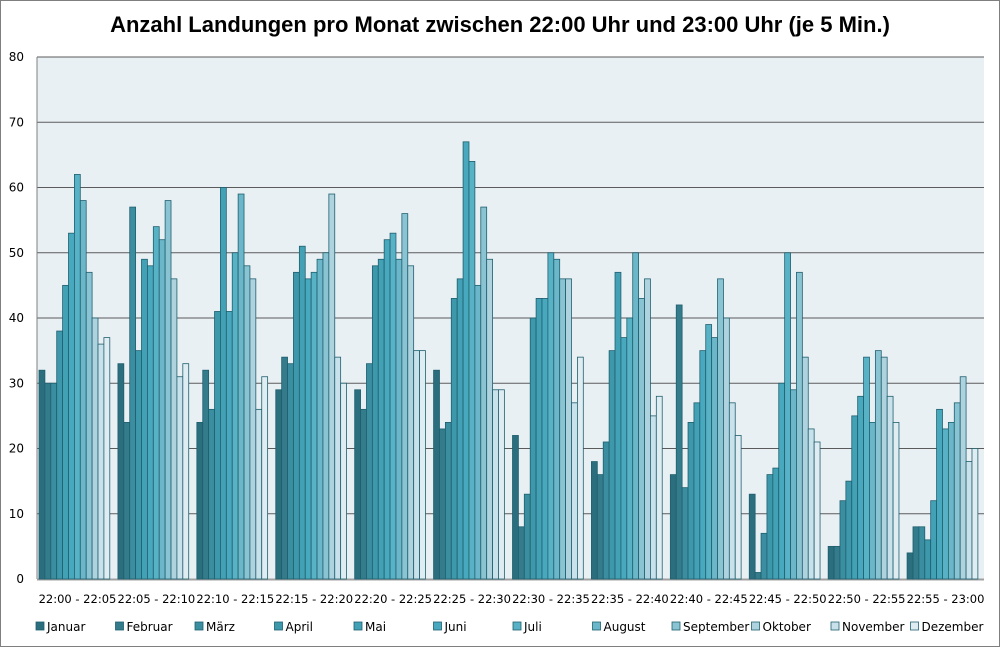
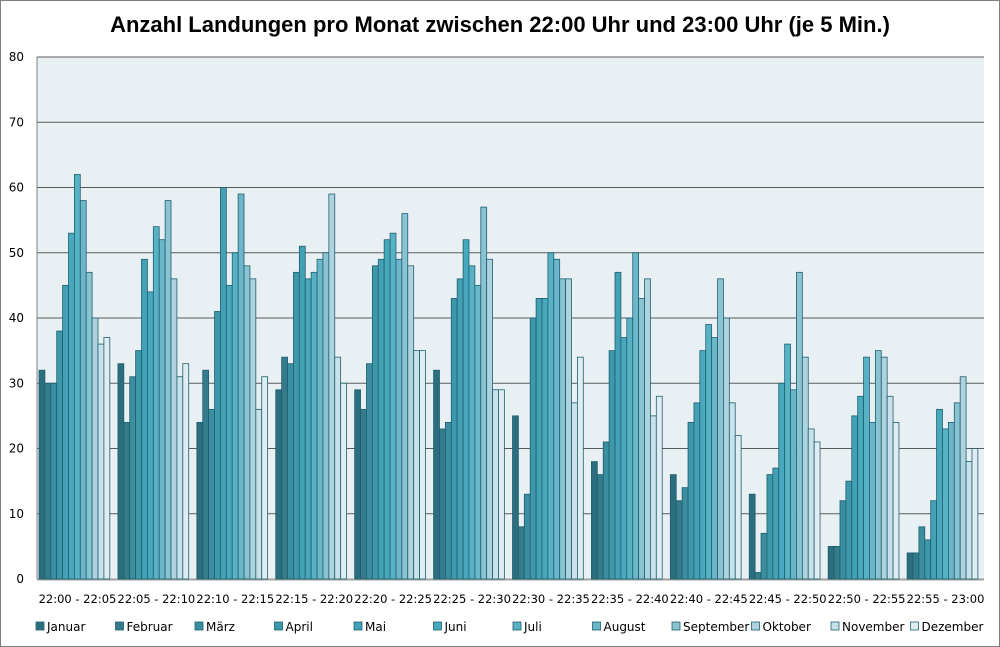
März/22:05 - 22:10: 57 -> 31
Juni/22:05 - 22:10: 48 -> 44
Juni/22:10 - 22:15: 41 -> 45
Juni/22:25 - 22:30: 67 -> 52
Juli/22:25 - 22:30: 64 -> 48
Januar/22:30 - 22:35: 22 -> 25
Februar/22:40 - 22:45: 42 -> 12
Juli/22:45 - 22:50: 50 -> 36
Februar/22:55 - 23:00: 8 -> 4
